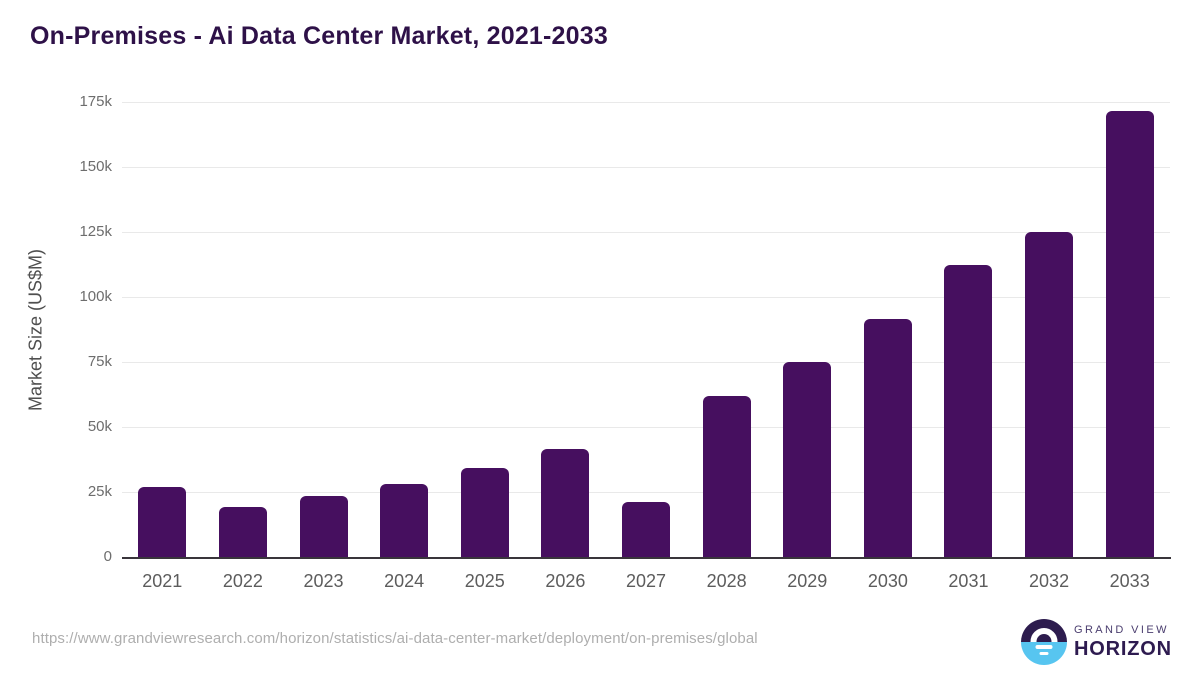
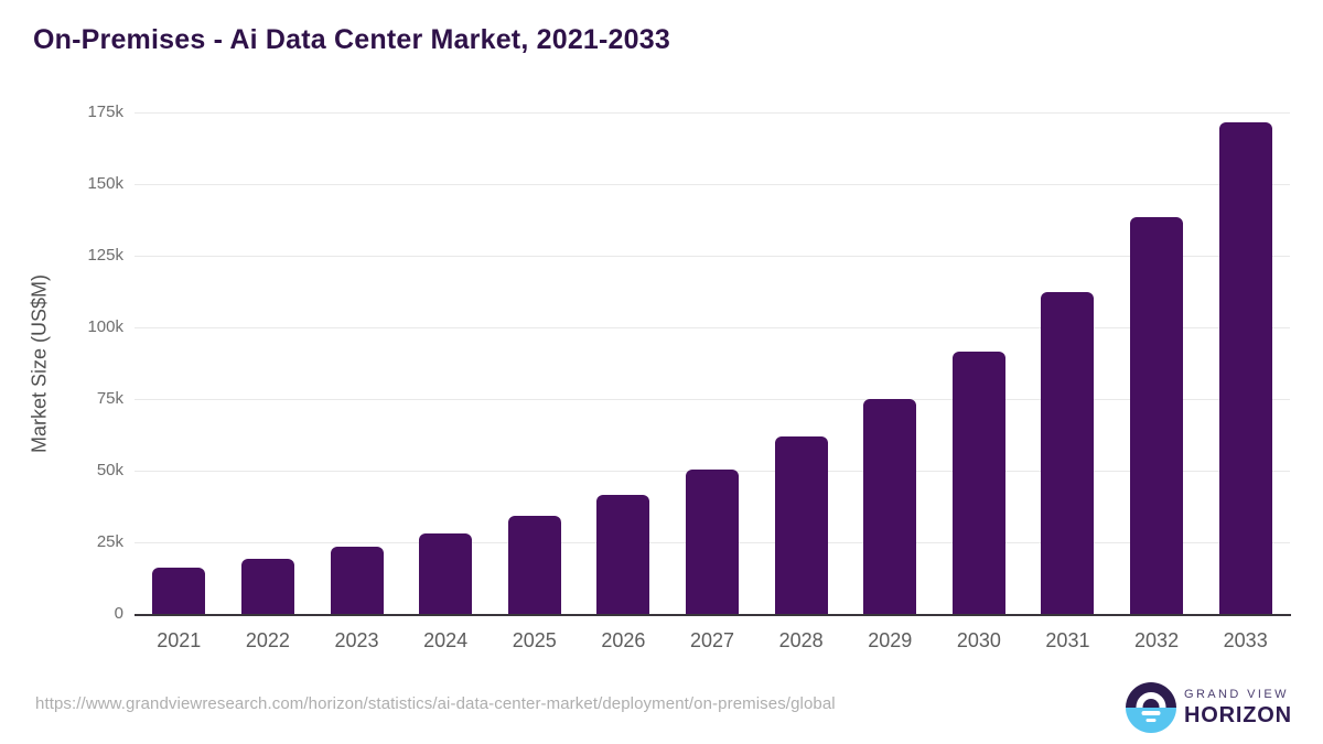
2021: 27k -> 16k
2027: 21k -> 50k
2032: 125k -> 138k
